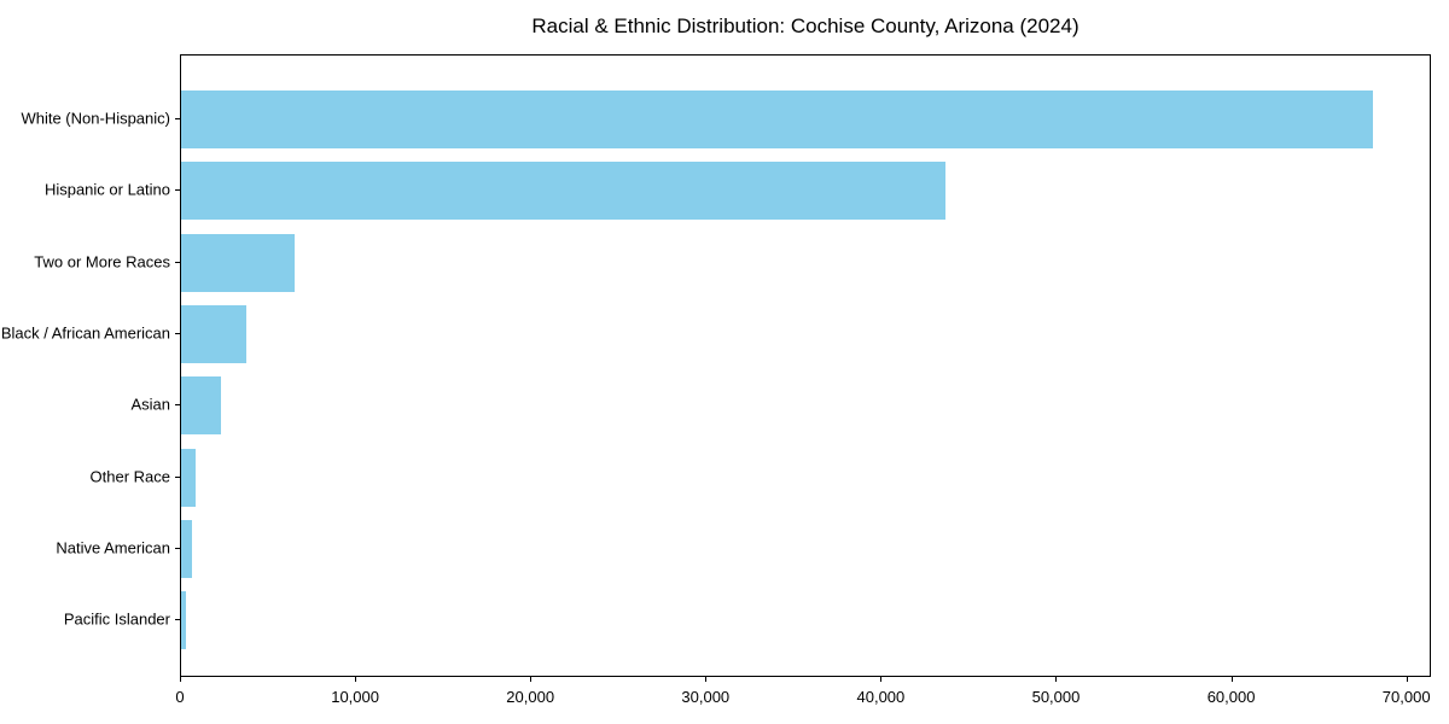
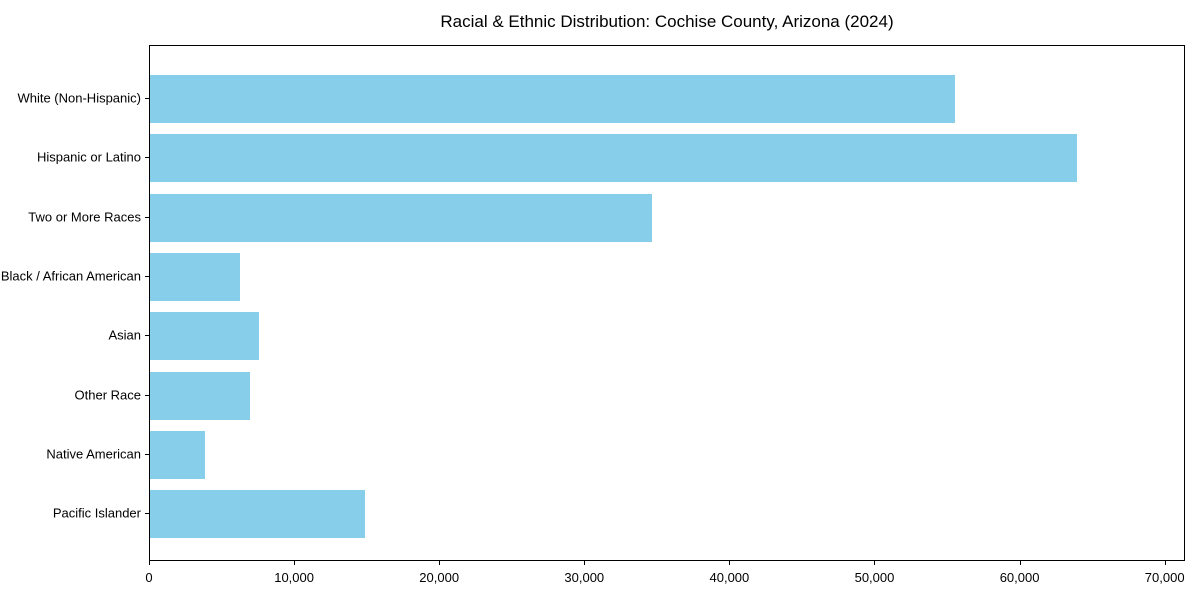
White (Non-Hispanic): 68000 -> 55500
Hispanic or Latino: 43600 -> 63900
Two or More Races: 6500 -> 34600
Black / African American: 3700 -> 6200
Asian: 2300 -> 7500
Other Race: 800 -> 6900
Native American: 600 -> 3800
Pacific Islander: 200 -> 14800
